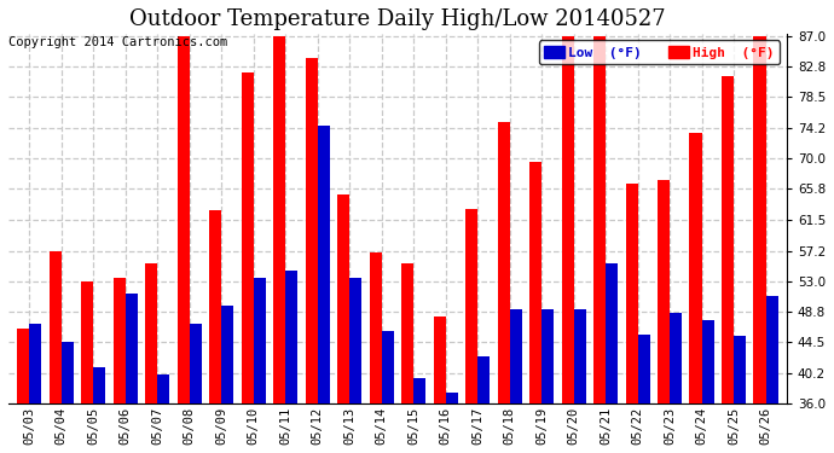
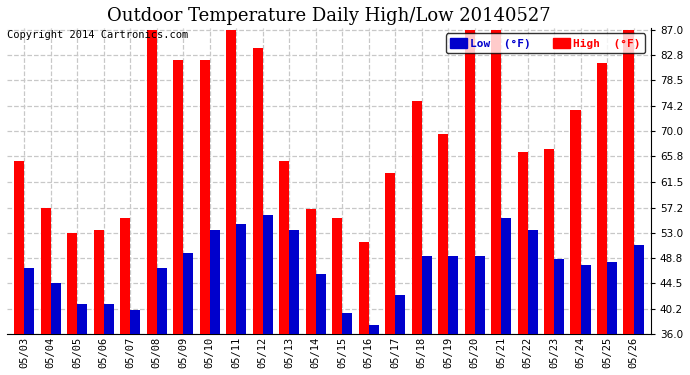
High (°F)/05/03: 46.4 -> 65.0
Low (°F)/05/06: 51.2 -> 41.0
High (°F)/05/09: 62.8 -> 82.0
Low (°F)/05/12: 74.6 -> 56.0
High (°F)/05/16: 48.0 -> 51.5
Low (°F)/05/22: 45.6 -> 53.5
Low (°F)/05/25: 45.4 -> 48.0
